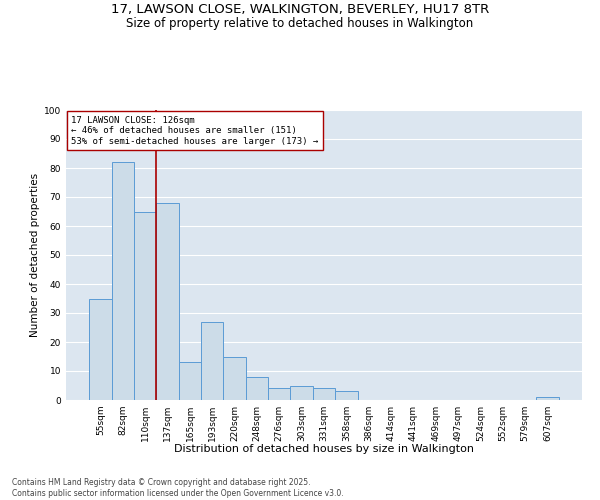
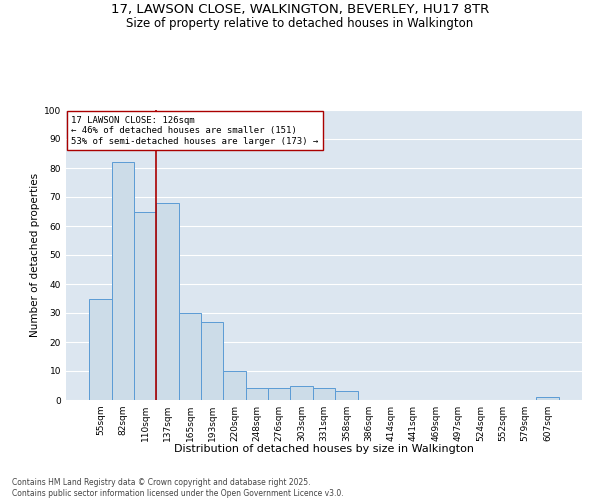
165sqm: 13 -> 30
220sqm: 15 -> 10
248sqm: 8 -> 4
